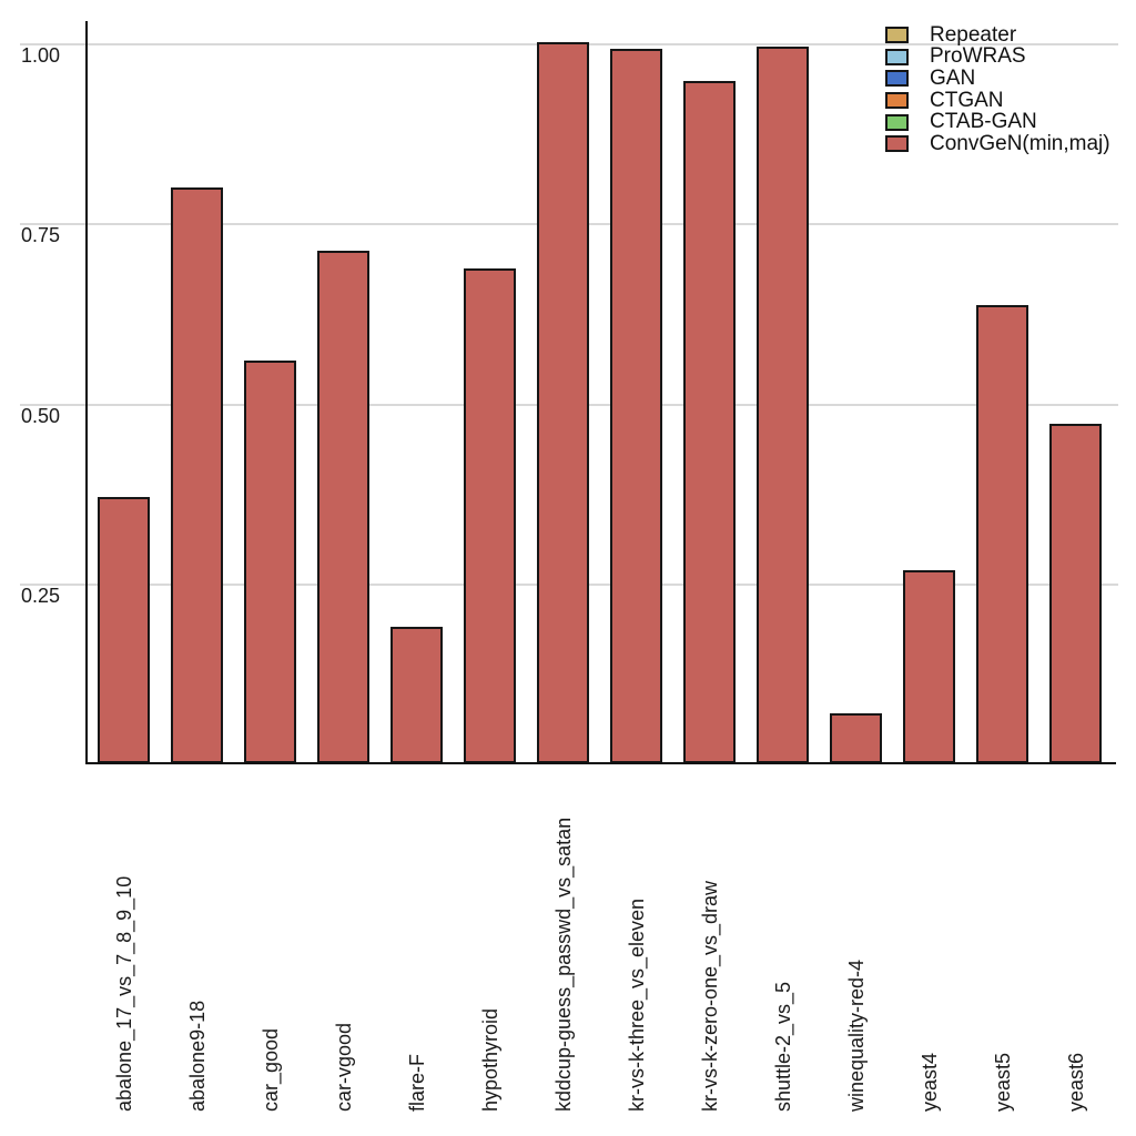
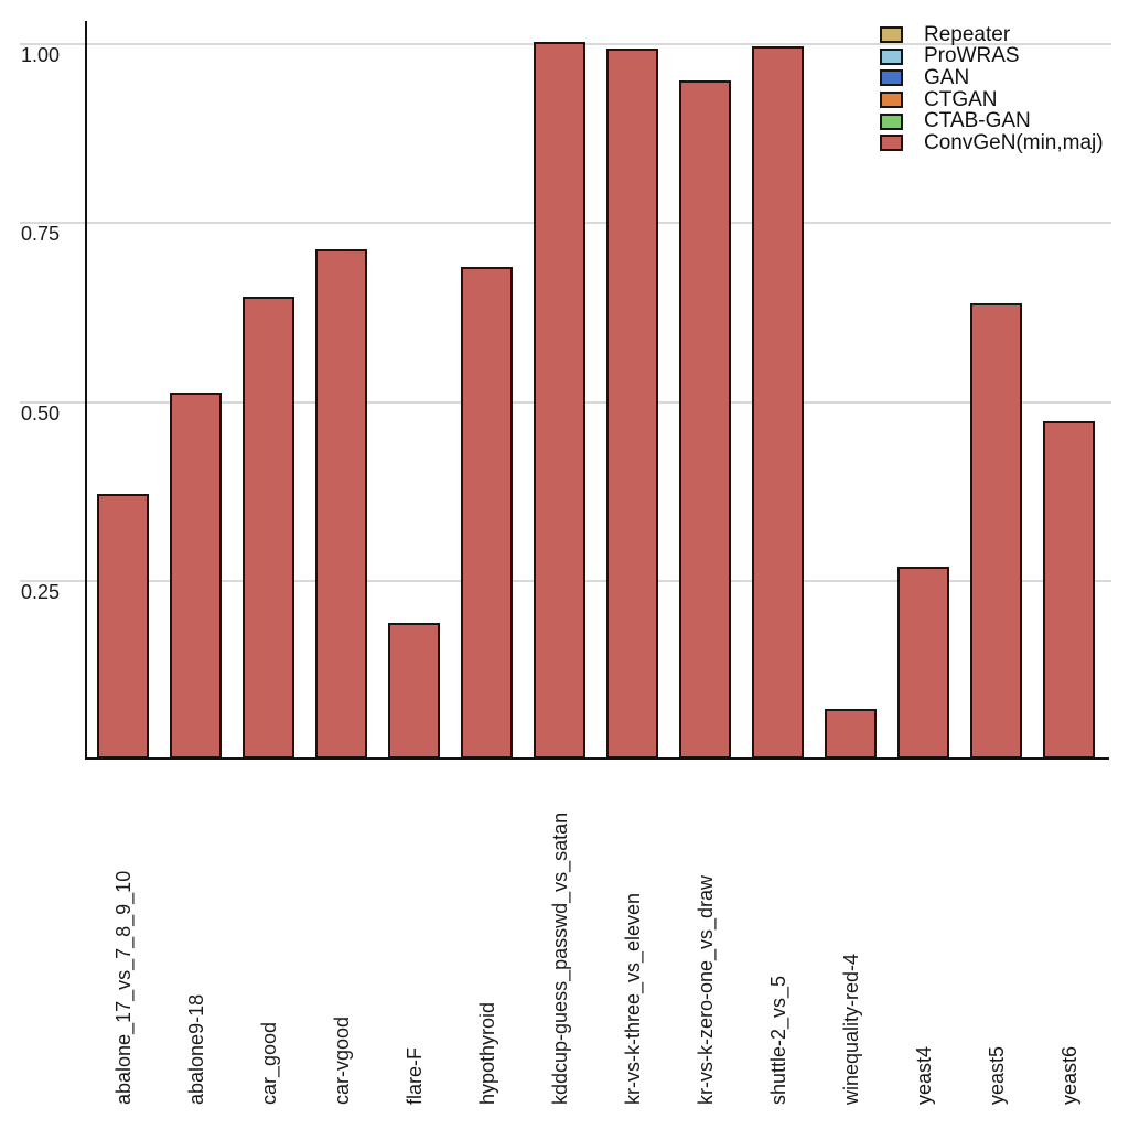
abalone9-18: 0.80 -> 0.51
car_good: 0.56 -> 0.65
